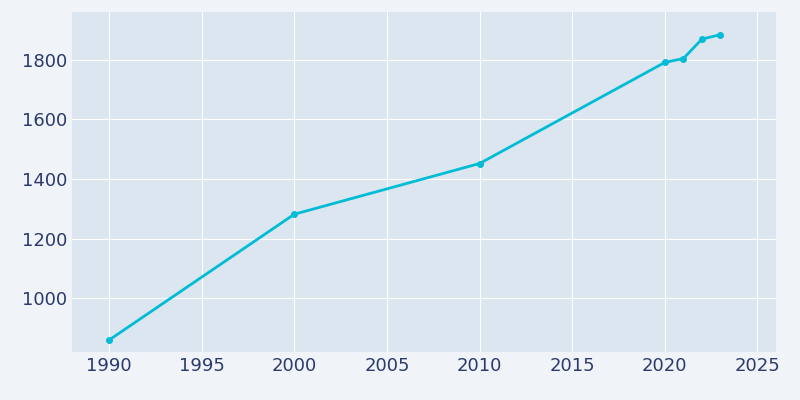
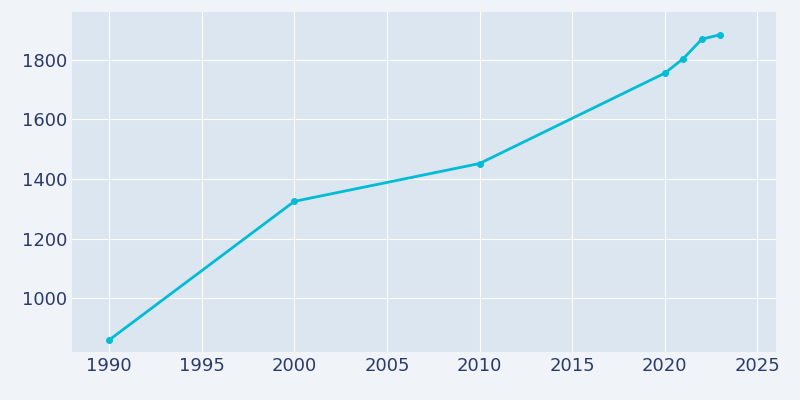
2000: 1282 -> 1325
2020: 1791 -> 1755
